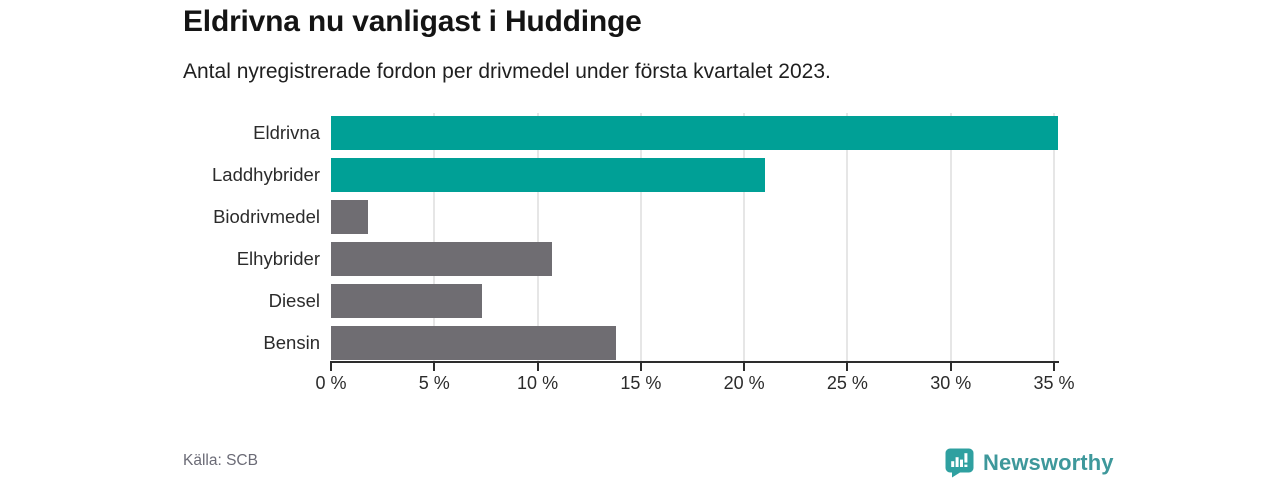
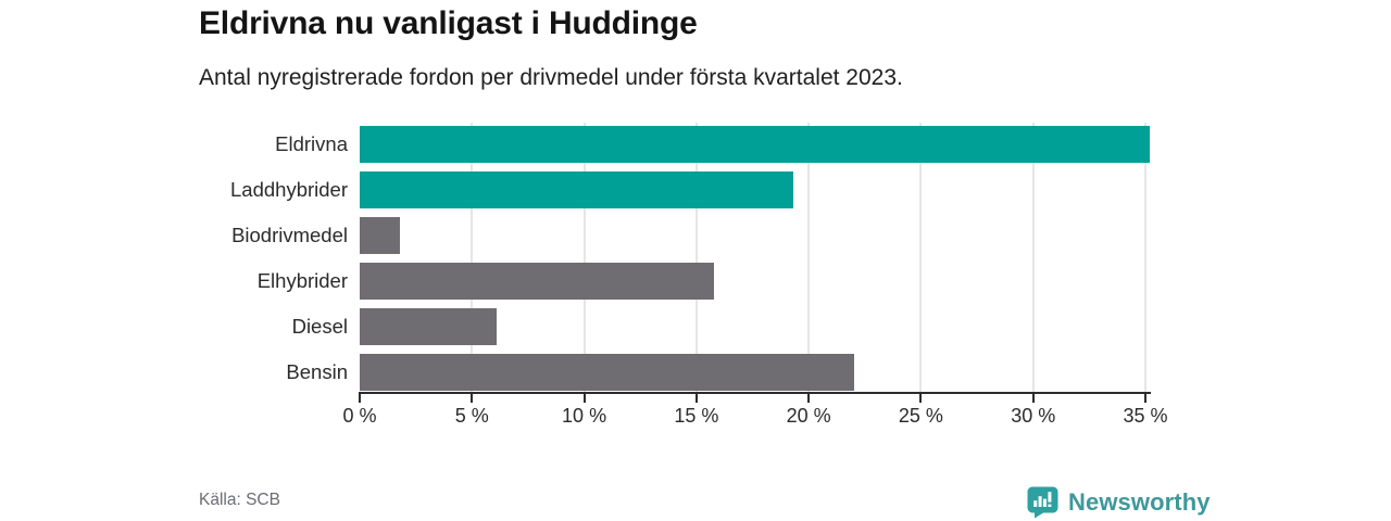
Laddhybrider: 21.0% -> 19.3%
Elhybrider: 10.7% -> 15.8%
Diesel: 7.3% -> 6.1%
Bensin: 13.8% -> 22.0%
